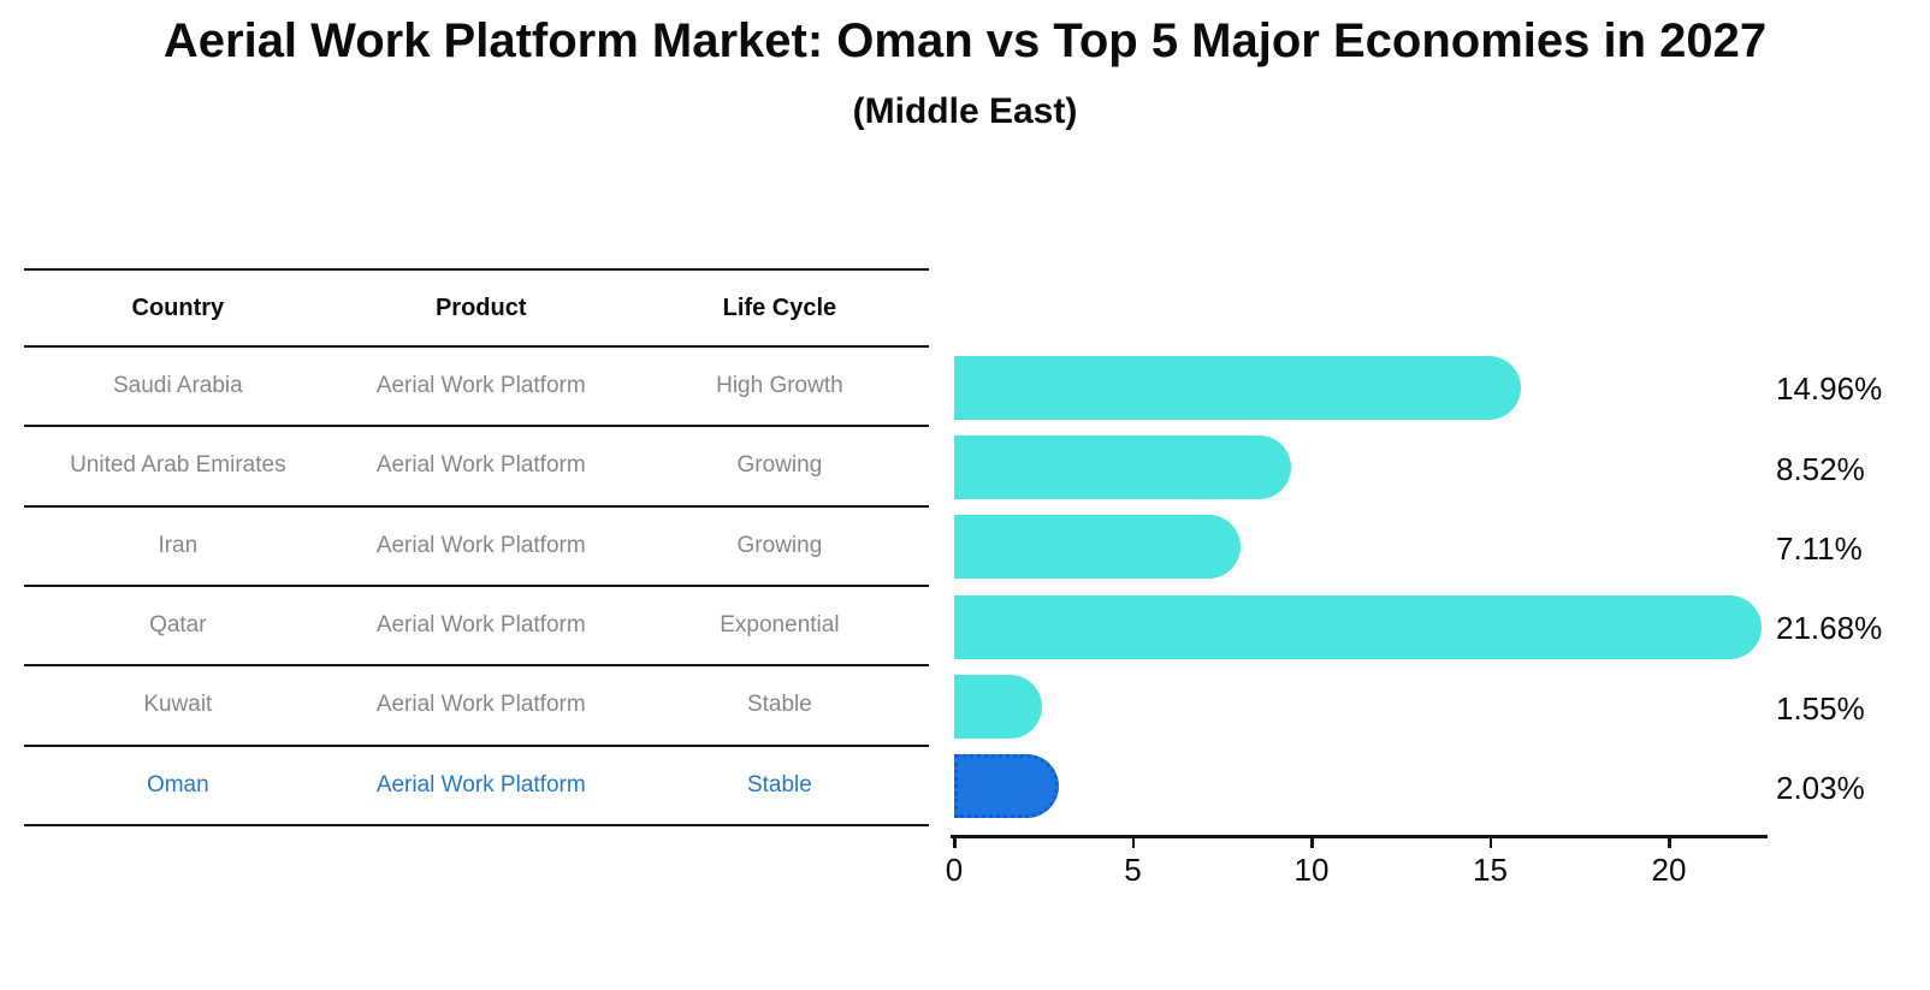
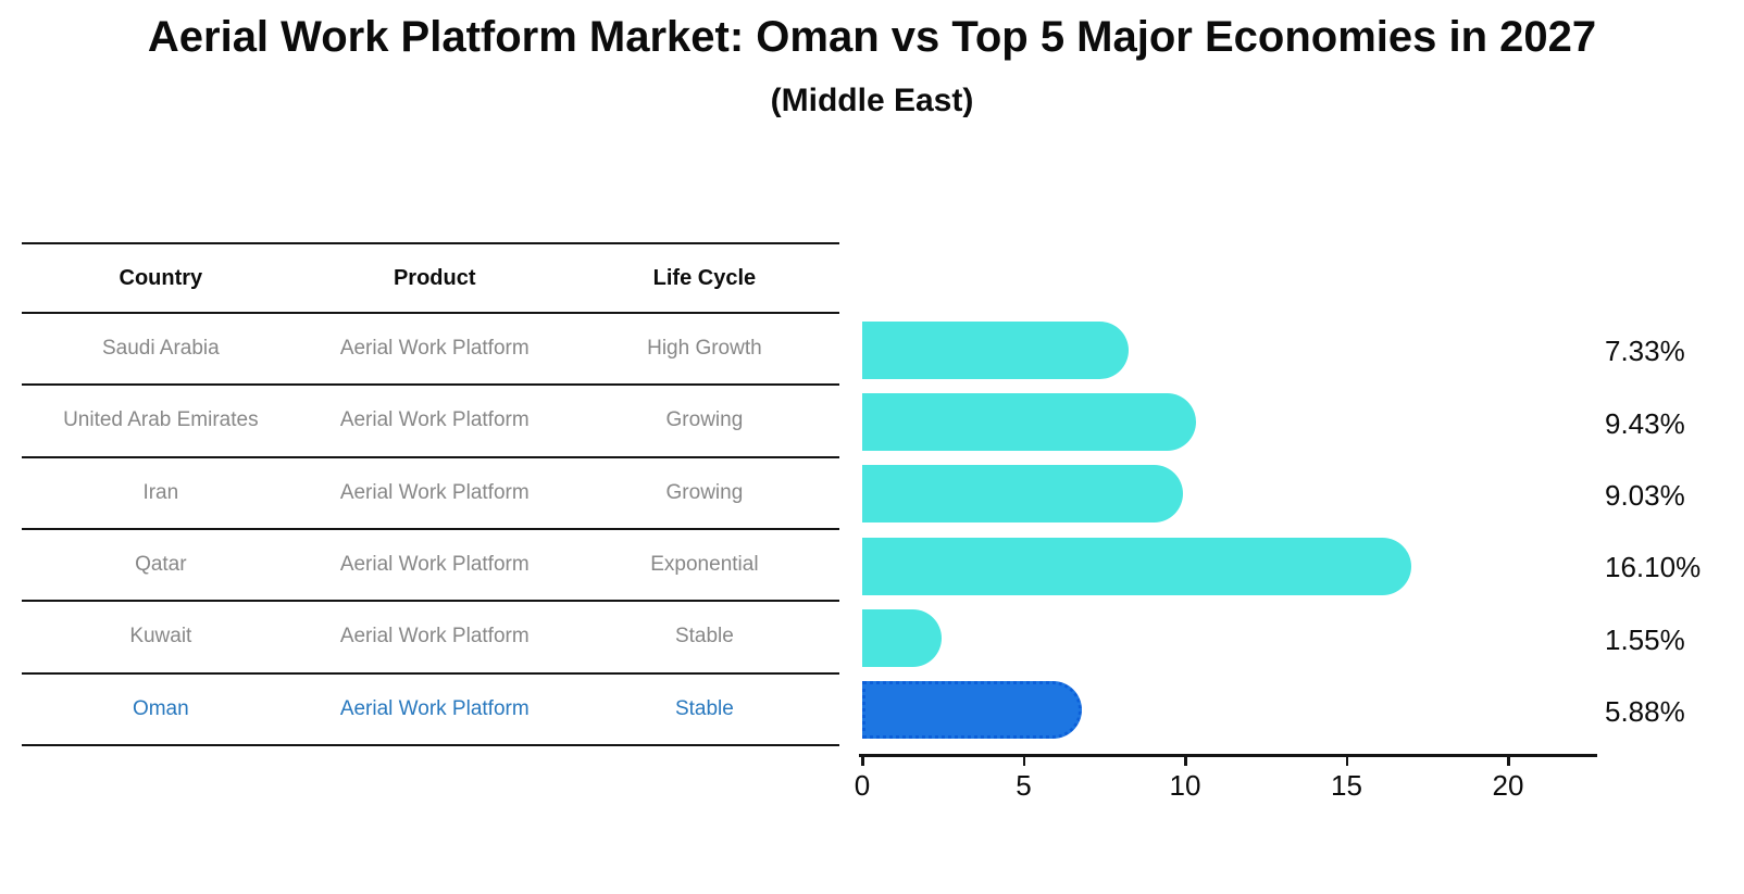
Saudi Arabia: 14.96% -> 7.33%
United Arab Emirates: 8.52% -> 9.43%
Iran: 7.11% -> 9.03%
Qatar: 21.68% -> 16.10%
Oman: 2.03% -> 5.88%
